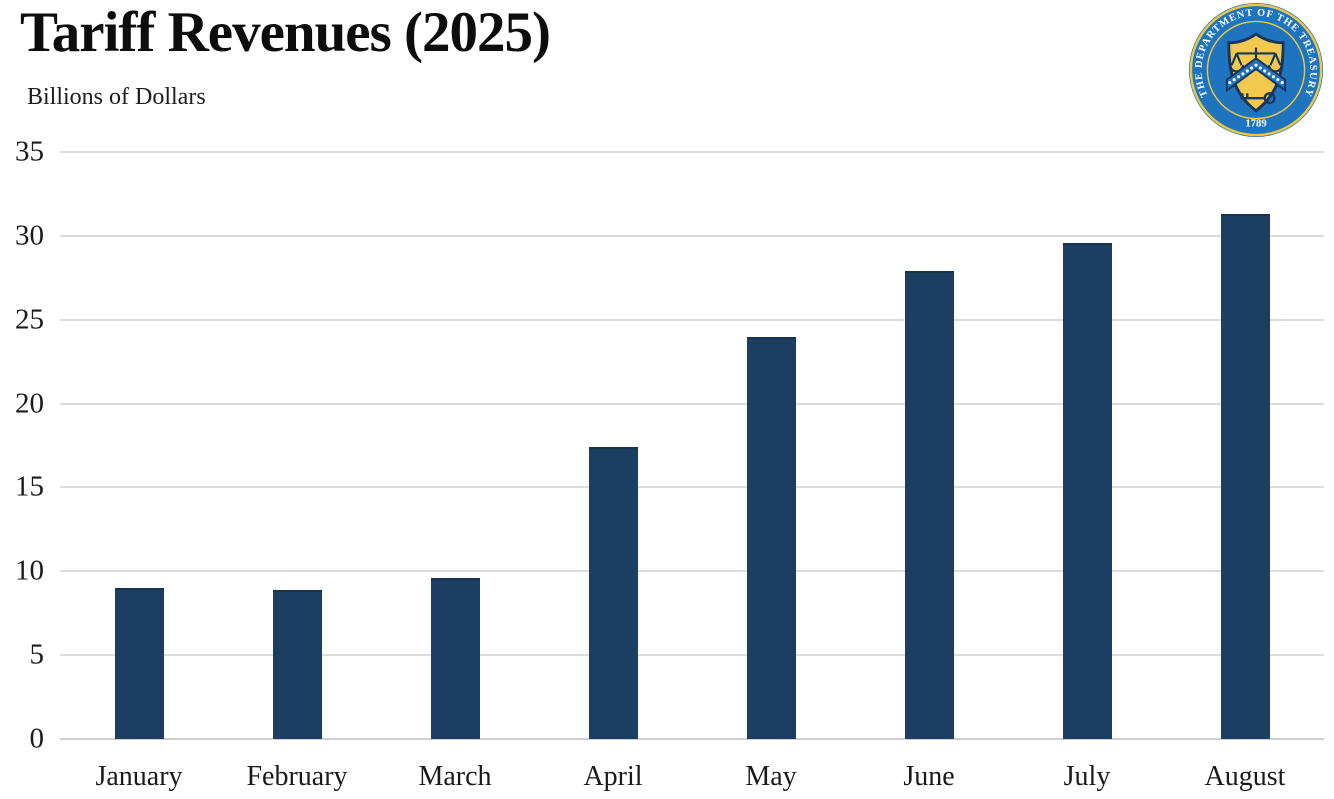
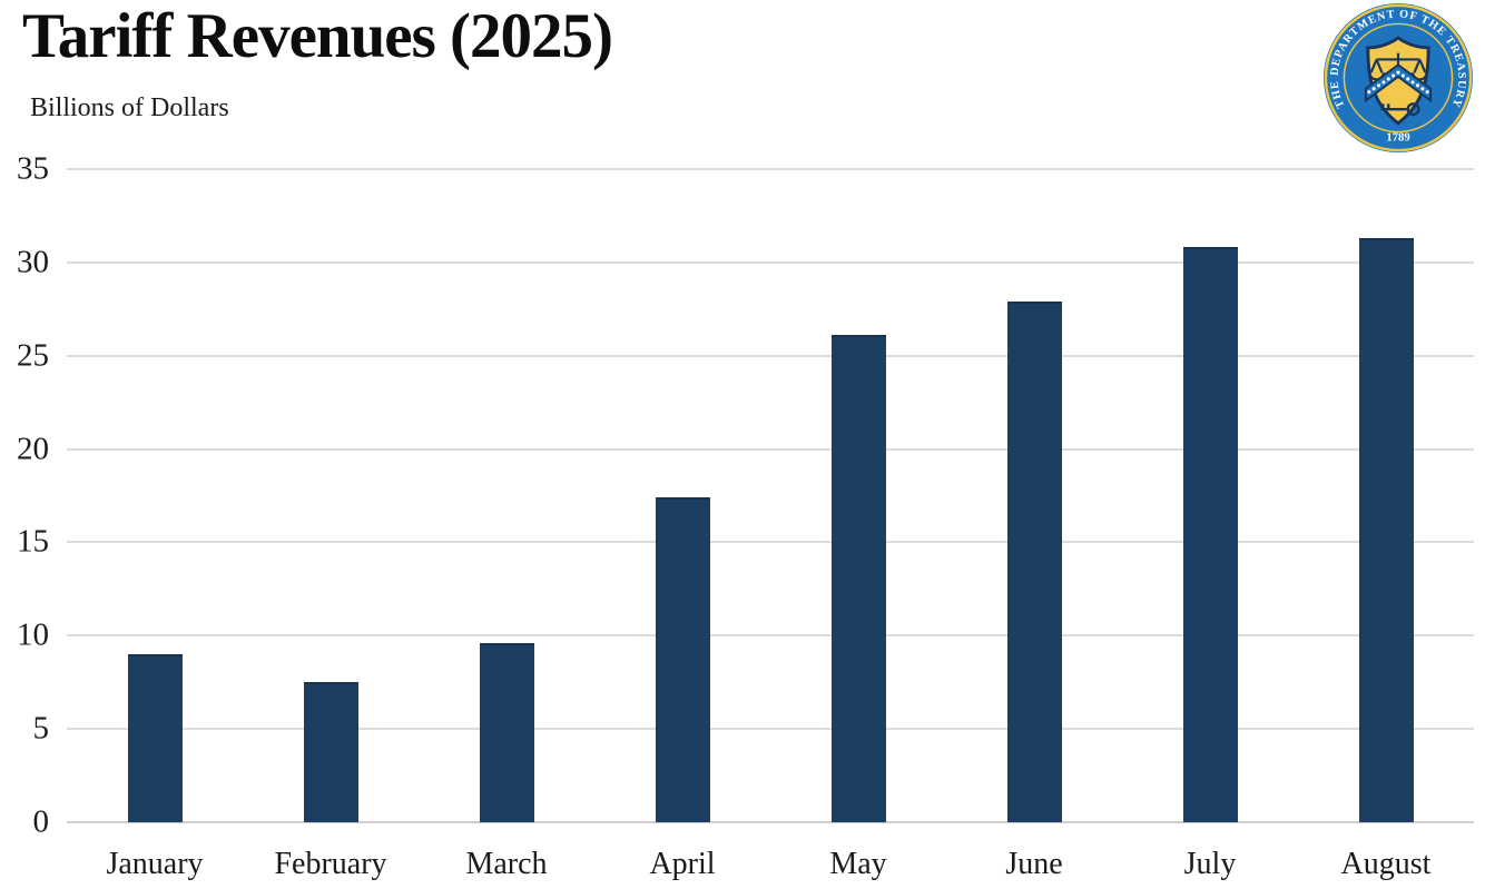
February: 8.9 -> 7.5
May: 24.0 -> 26.1
July: 29.6 -> 30.8
